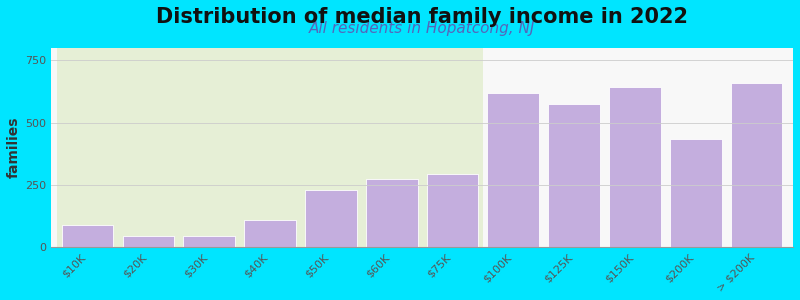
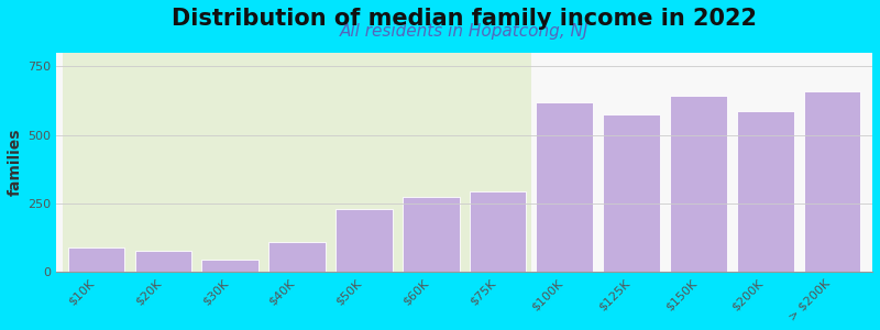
$20K: 45 -> 75
$200K: 435 -> 585
